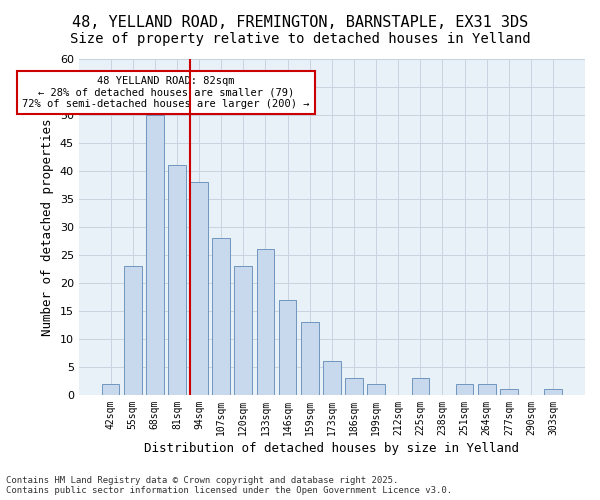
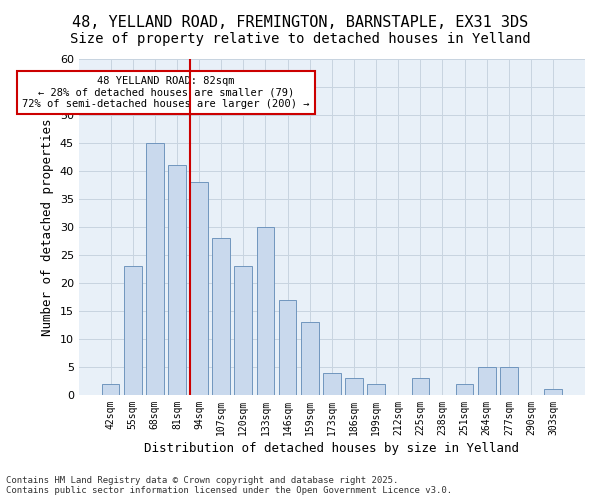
68sqm: 50 -> 45
133sqm: 26 -> 30
173sqm: 6 -> 4
264sqm: 2 -> 5
277sqm: 1 -> 5
